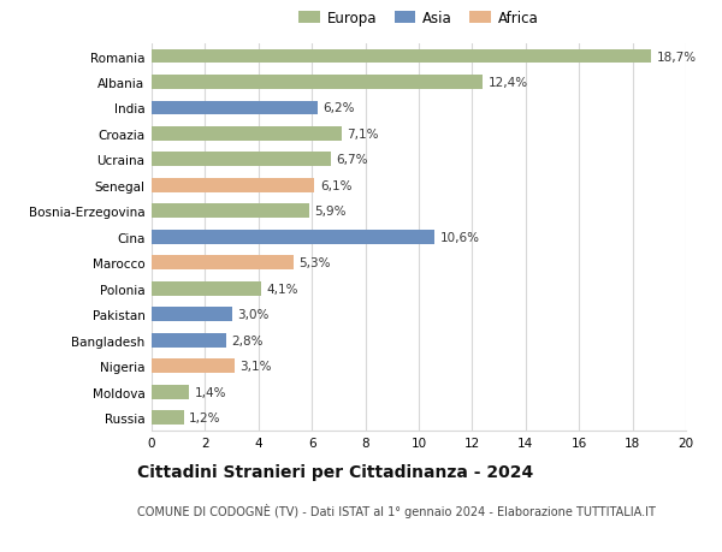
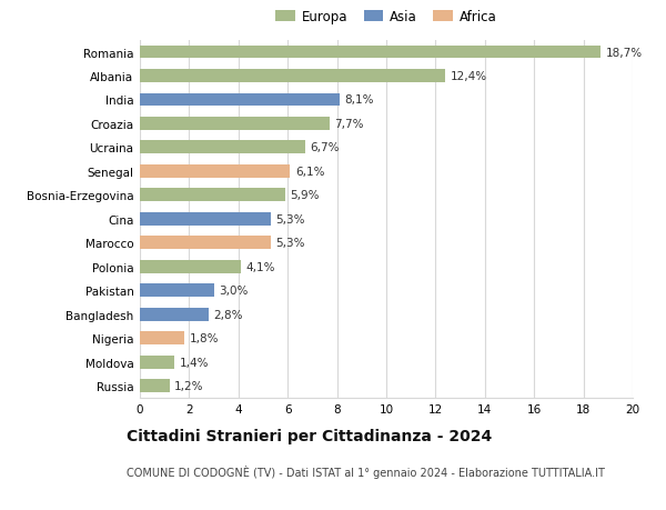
India: 6,2% -> 8,1%
Croazia: 7,1% -> 7,7%
Cina: 10,6% -> 5,3%
Nigeria: 3,1% -> 1,8%
